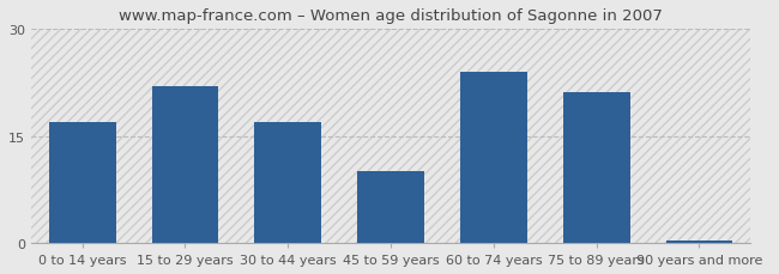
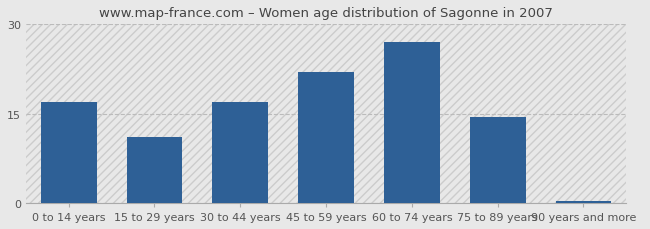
15 to 29 years: 22.0 -> 11.0
45 to 59 years: 10.0 -> 22.0
60 to 74 years: 24.0 -> 27.0
75 to 89 years: 21.2 -> 14.5
